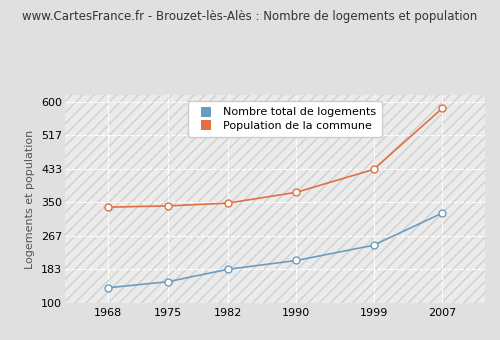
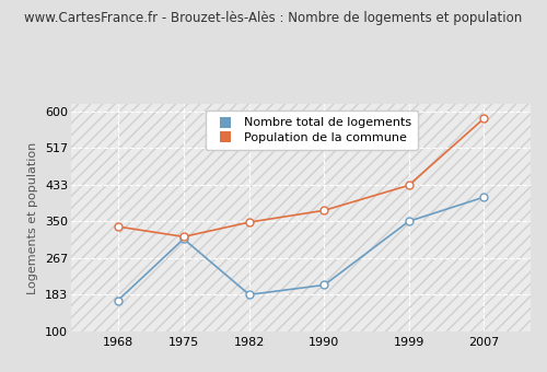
Nombre total de logements/1968: 137 -> 170
Nombre total de logements/1975: 152 -> 310
Population de la commune/1975: 341 -> 315
Nombre total de logements/1999: 243 -> 350
Nombre total de logements/2007: 323 -> 405
